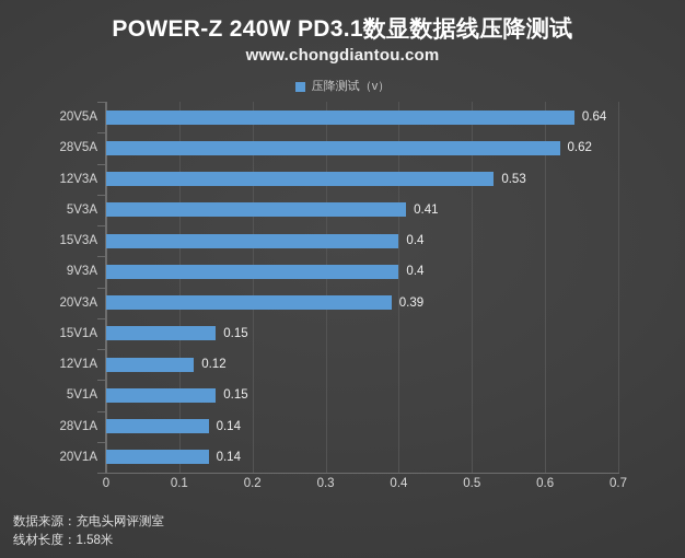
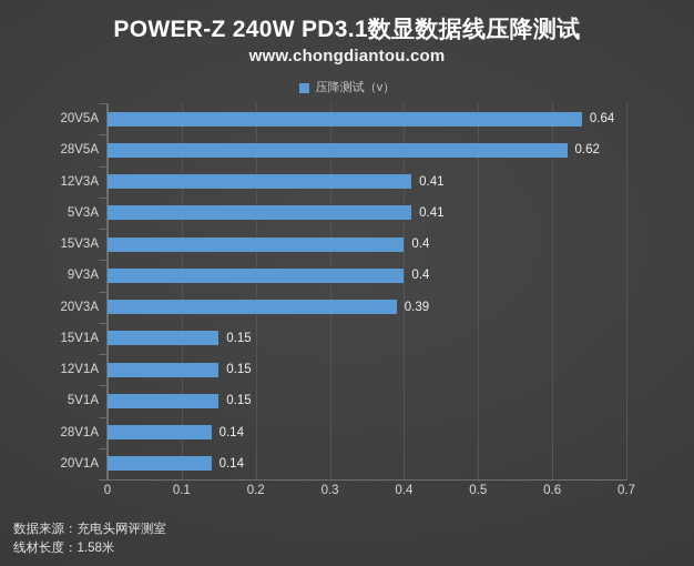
12V3A: 0.53 -> 0.41
12V1A: 0.12 -> 0.15
